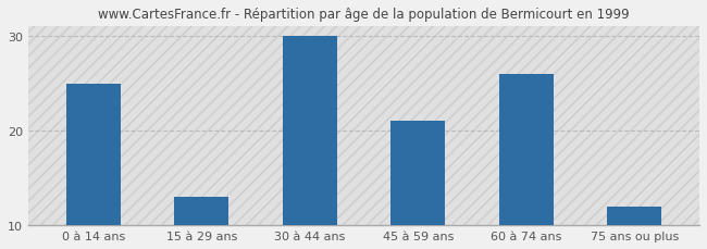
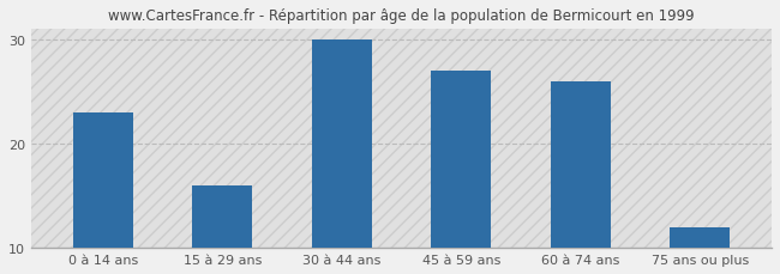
0 à 14 ans: 25 -> 23
15 à 29 ans: 13 -> 16
45 à 59 ans: 21 -> 27
